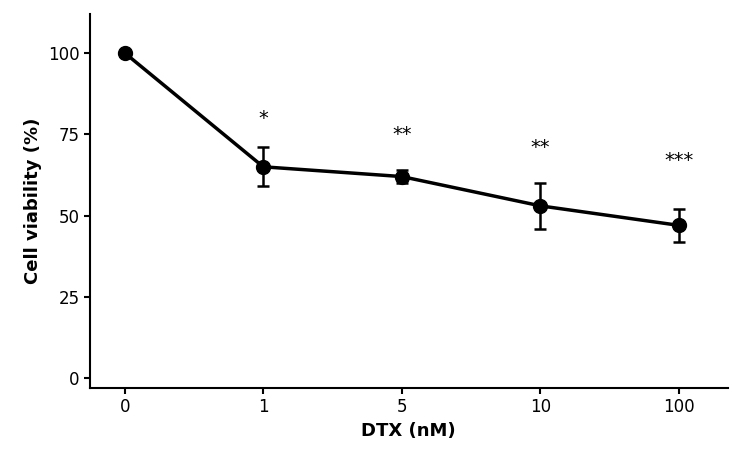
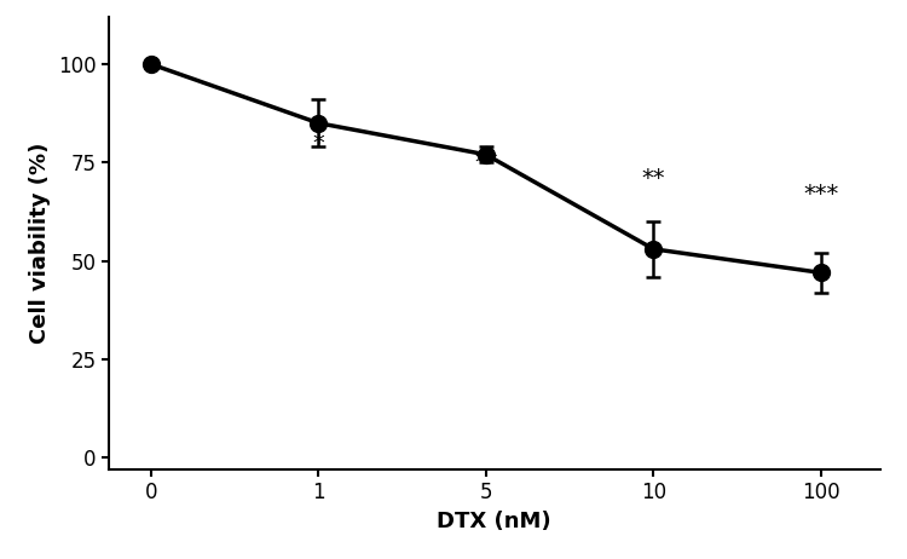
1: 65 -> 85
5: 62 -> 77
